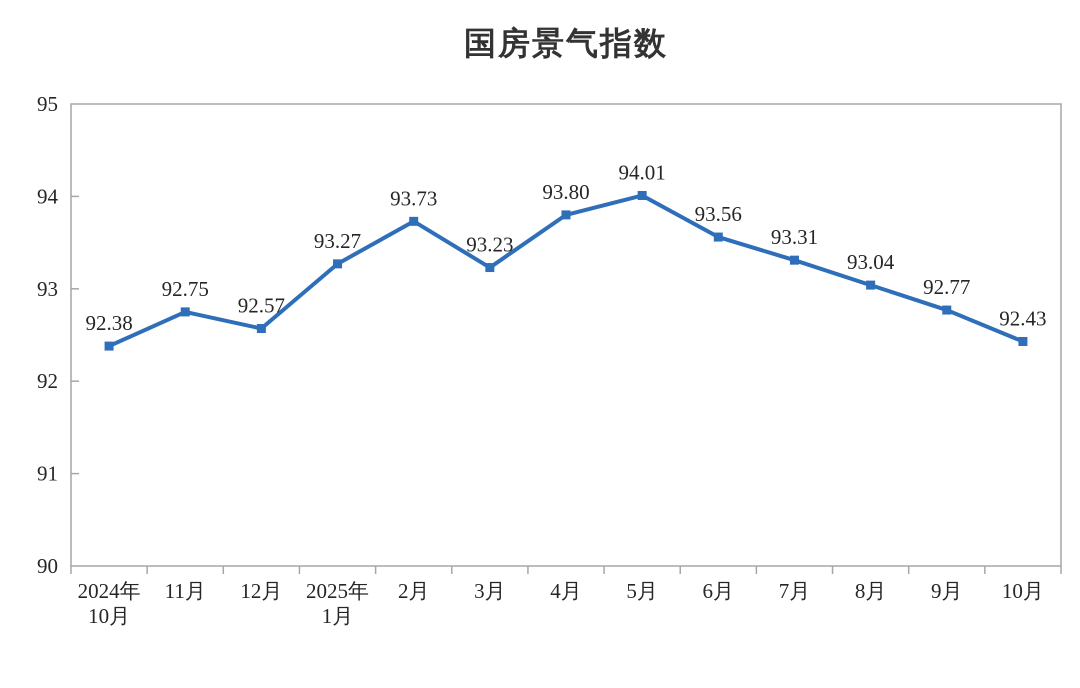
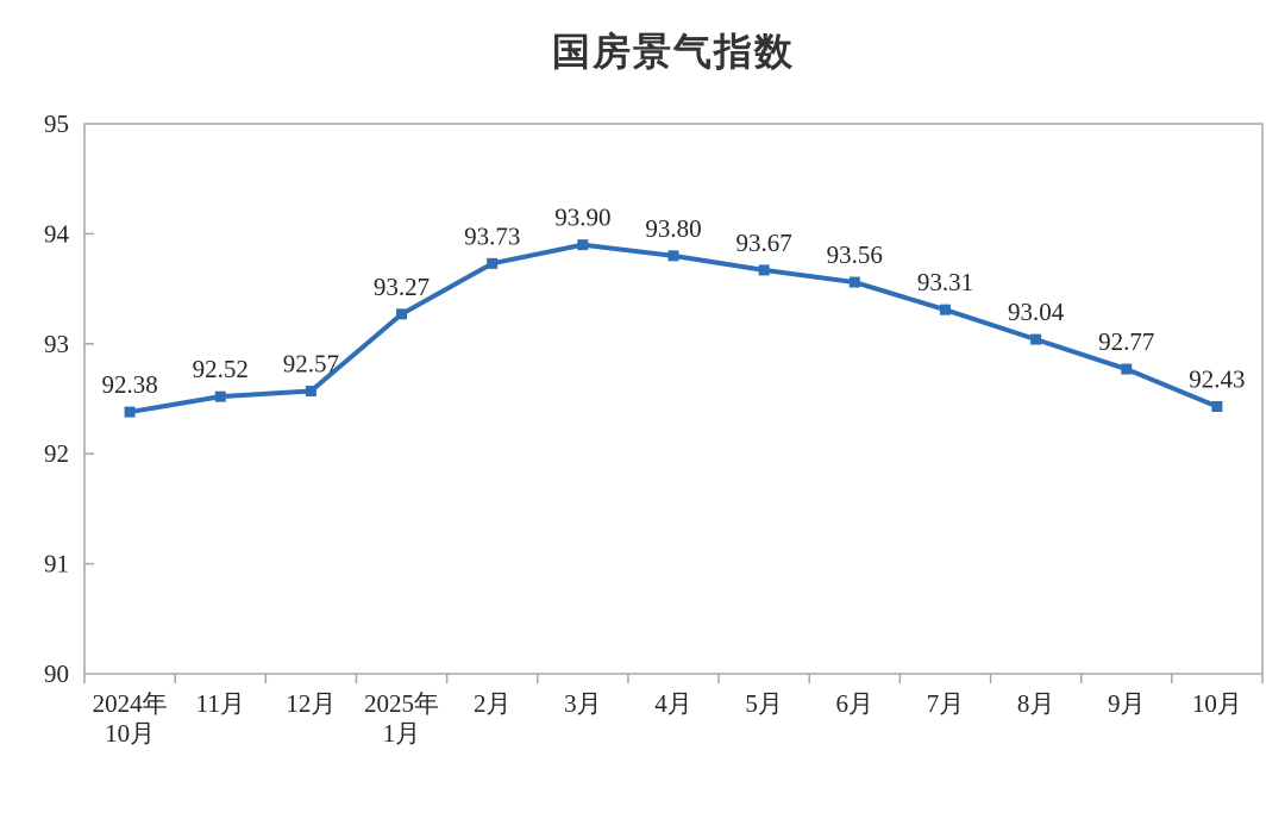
11月: 92.75 -> 92.52
3月: 93.23 -> 93.90
5月: 94.01 -> 93.67
